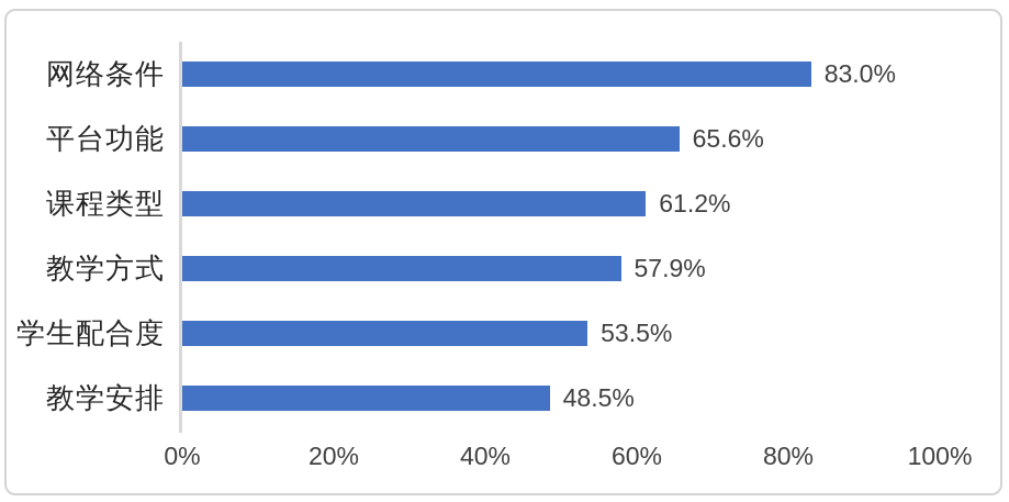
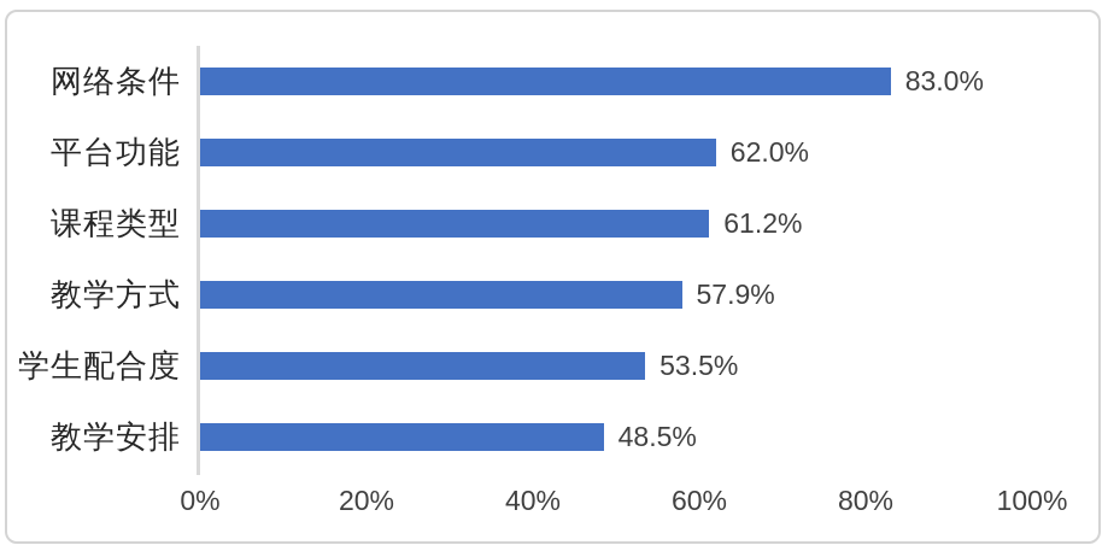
平台功能: 65.6% -> 62.0%
